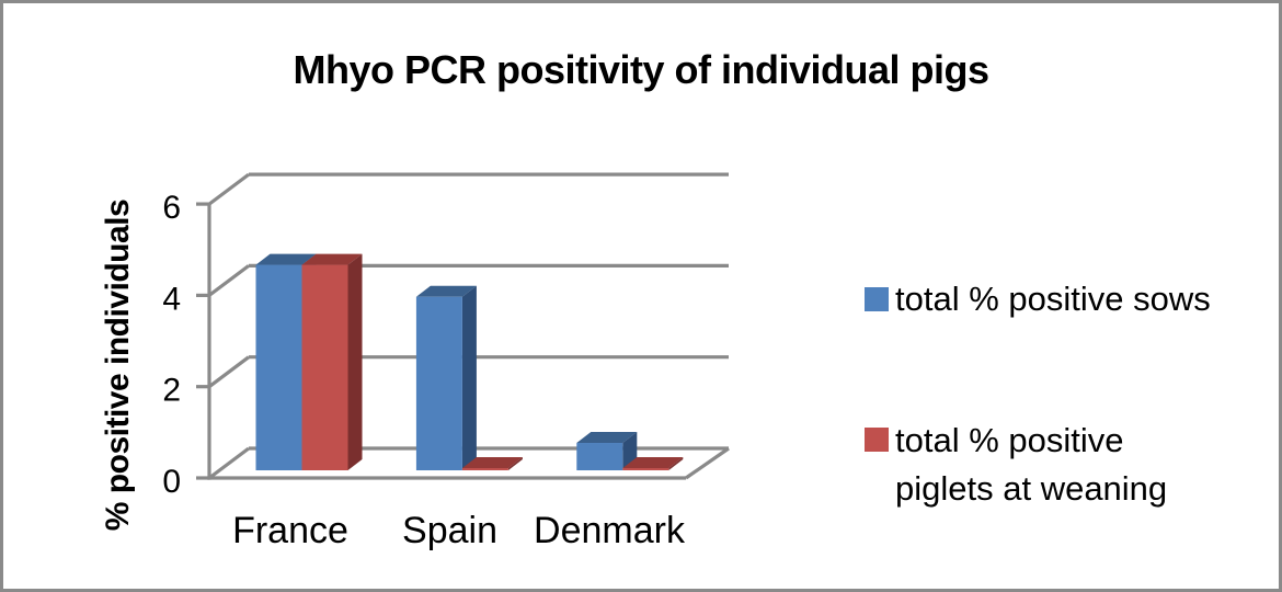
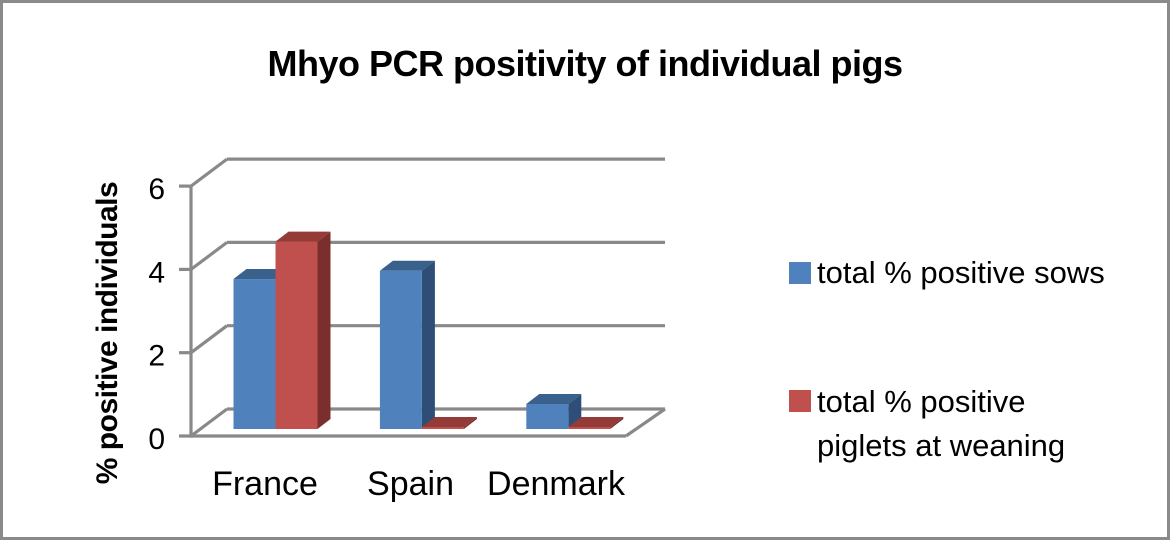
total % positive sows/France: 4.5 -> 3.6
